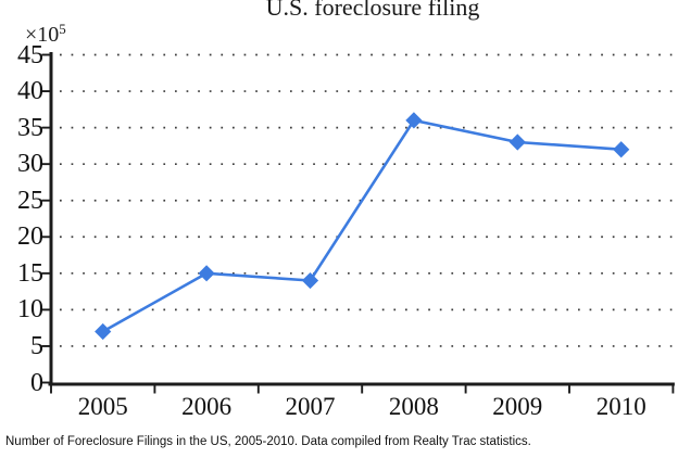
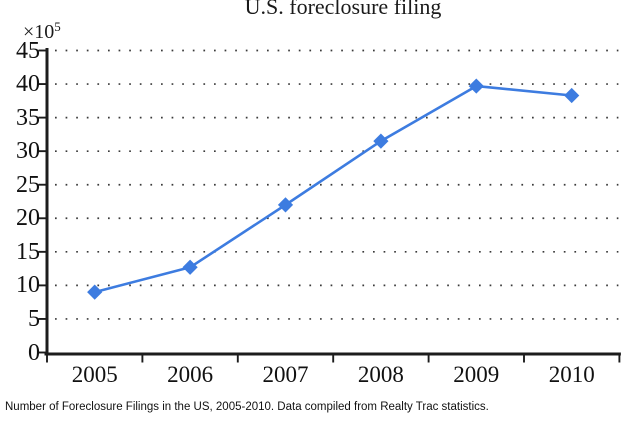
2005: 7 -> 9
2006: 15 -> 13
2007: 14 -> 22
2008: 36 -> 32
2009: 33 -> 40
2010: 32 -> 38
